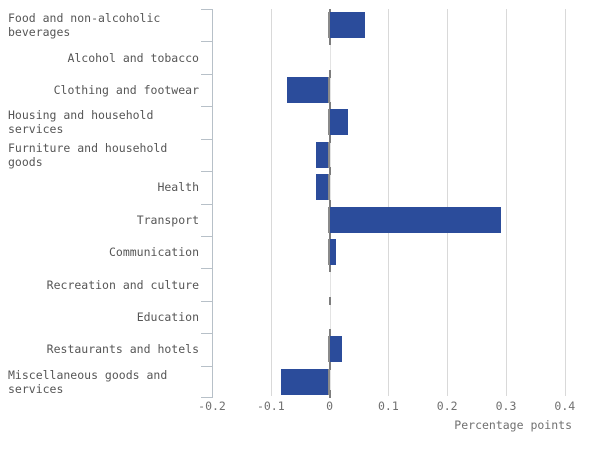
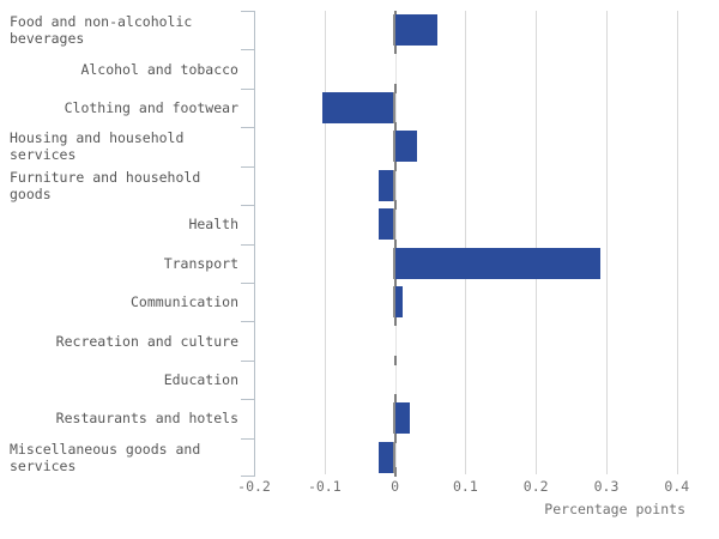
Clothing and footwear: -0.07 -> -0.10
Miscellaneous goods and services: -0.08 -> -0.02
